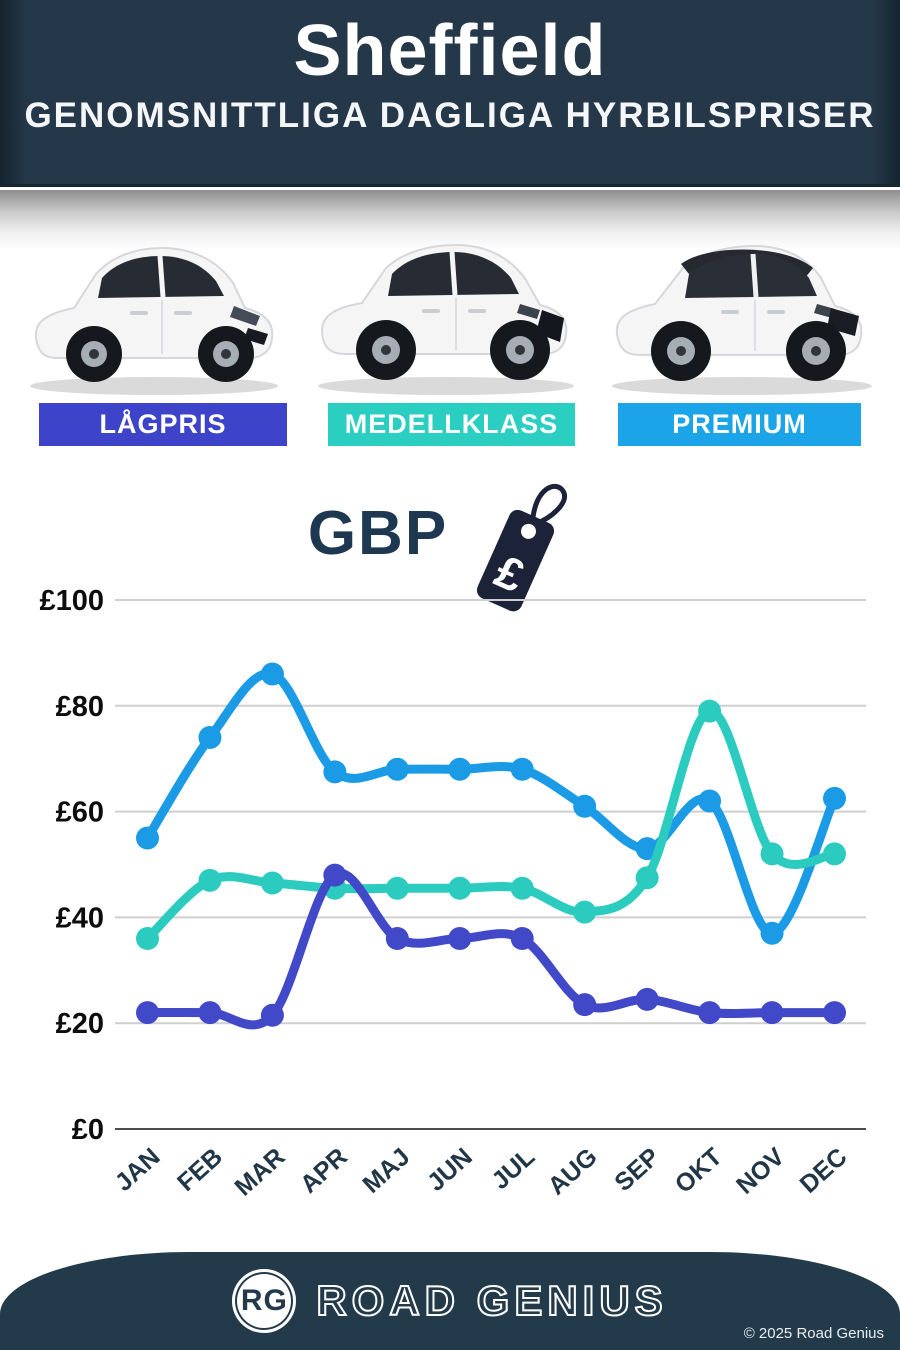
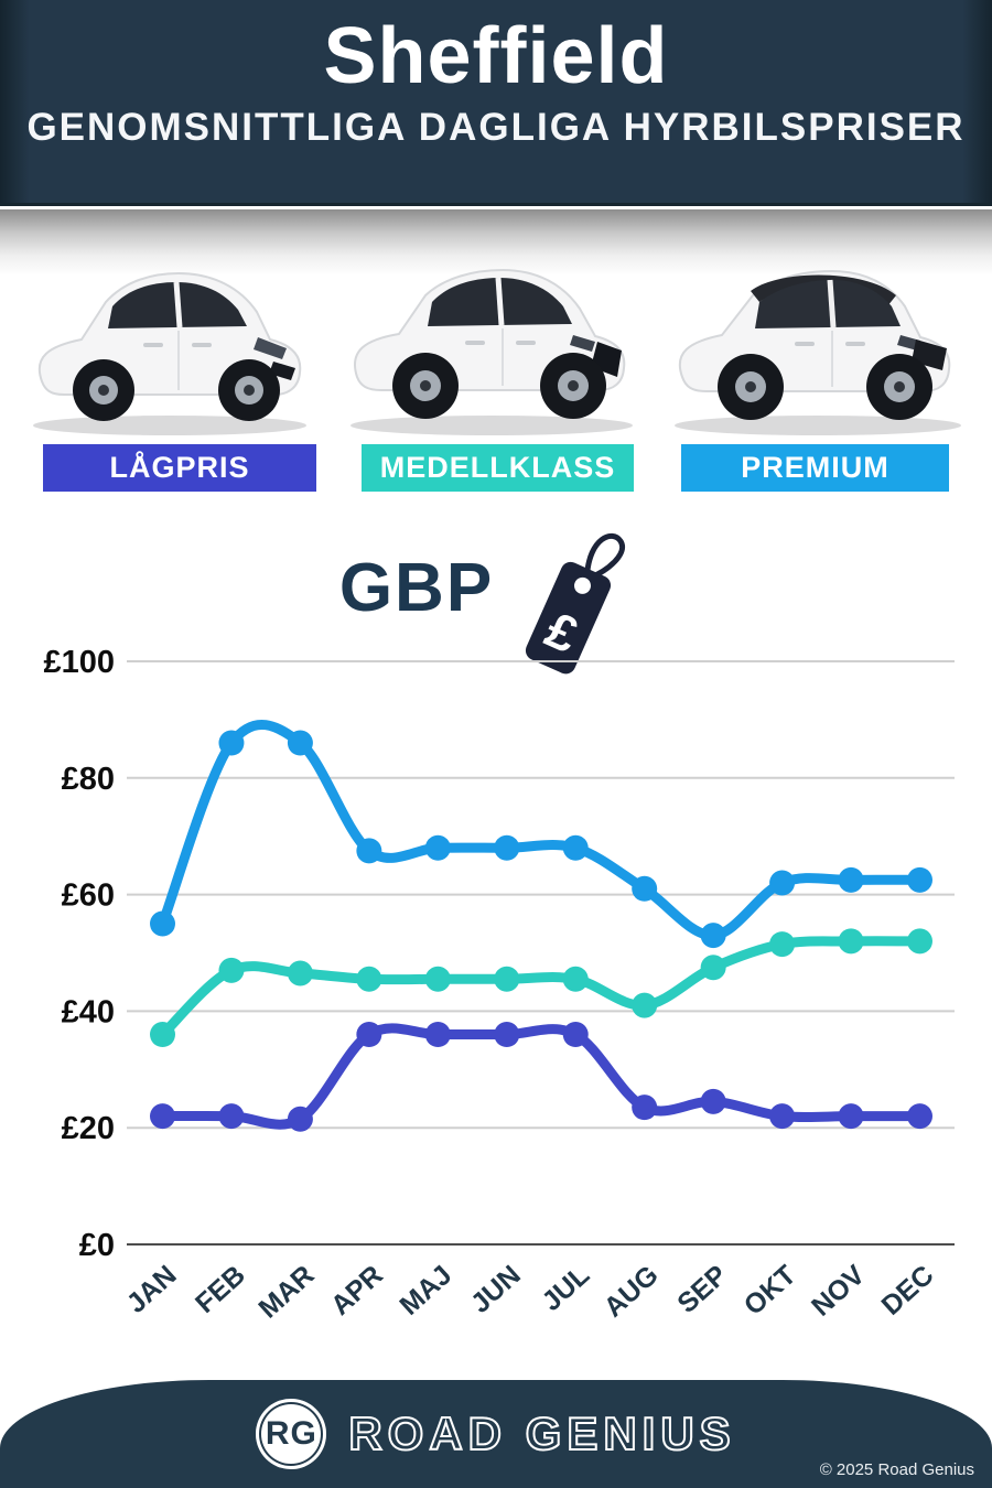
PREMIUM/FEB: £74 -> £86
LÅGPRIS/APR: £48 -> £36
MEDELLKLASS/OKT: £79 -> £52
PREMIUM/NOV: £37 -> £62
